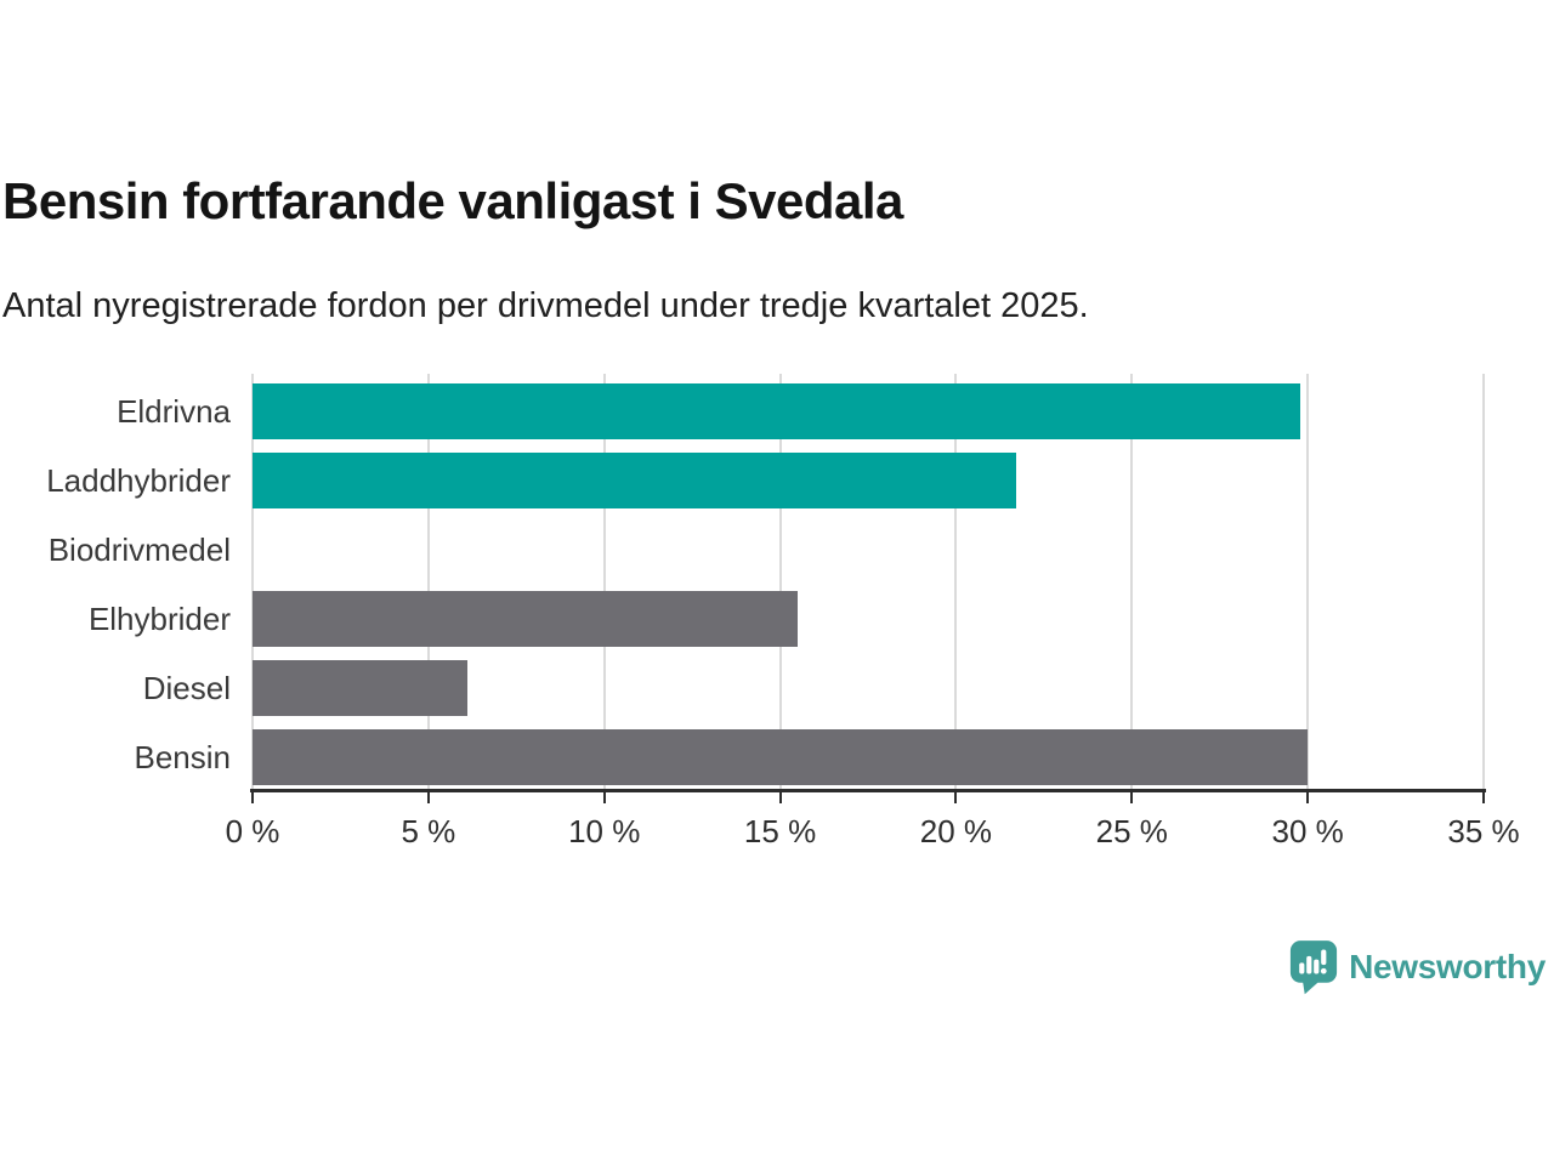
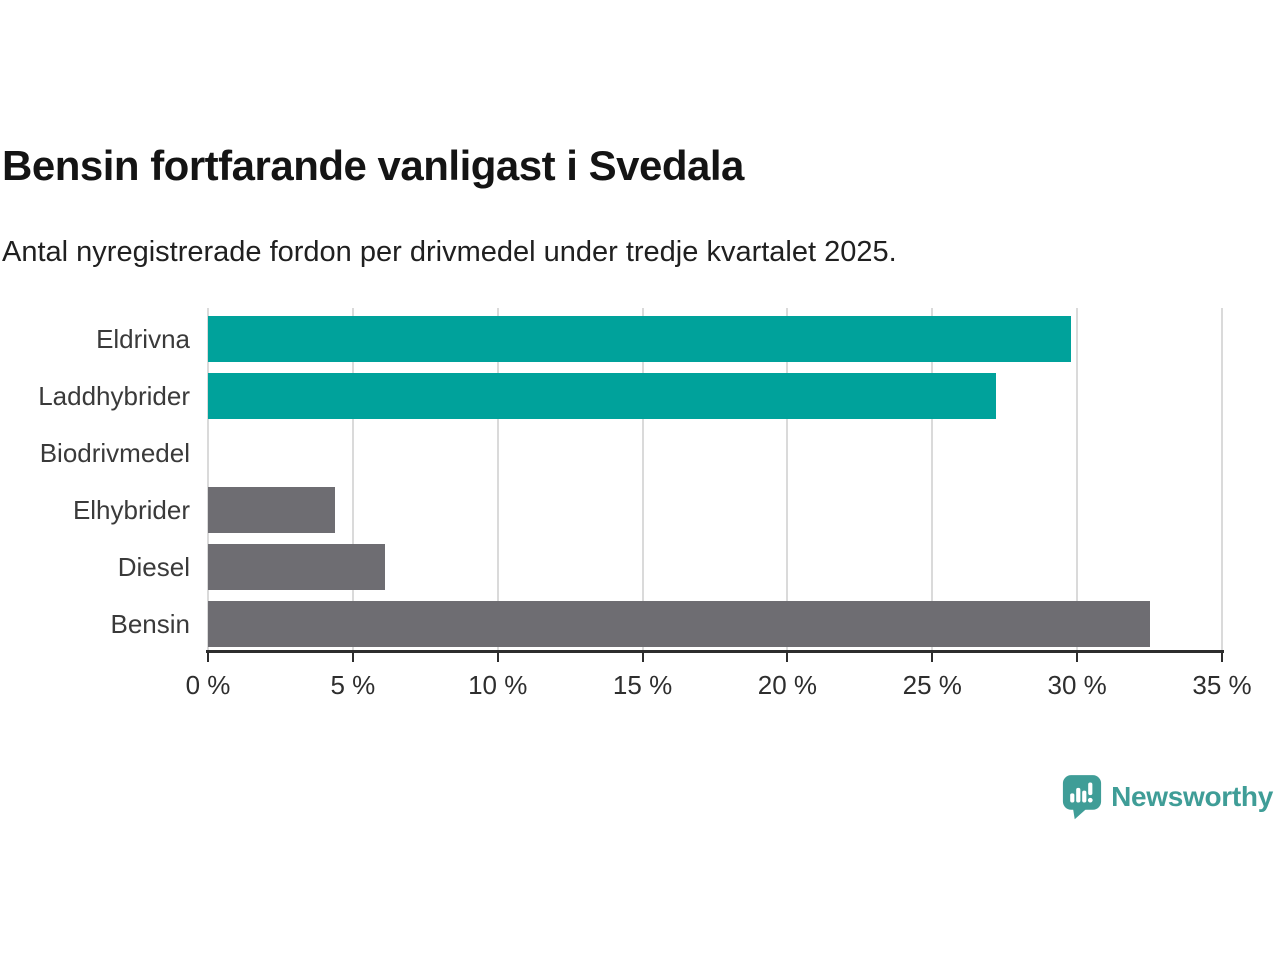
Laddhybrider: 21.7% -> 27.2%
Elhybrider: 15.5% -> 4.4%
Bensin: 30.0% -> 32.5%
